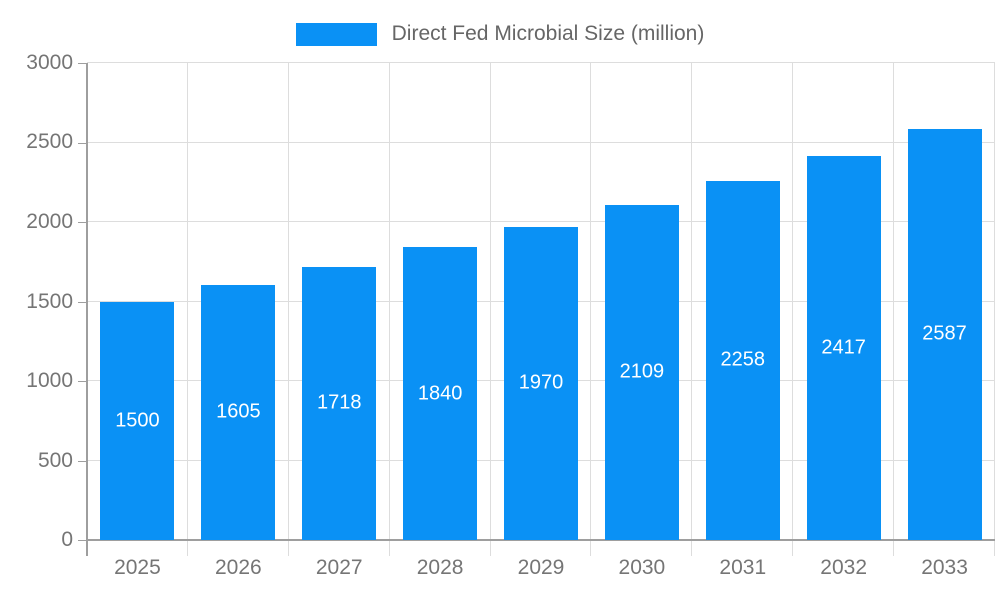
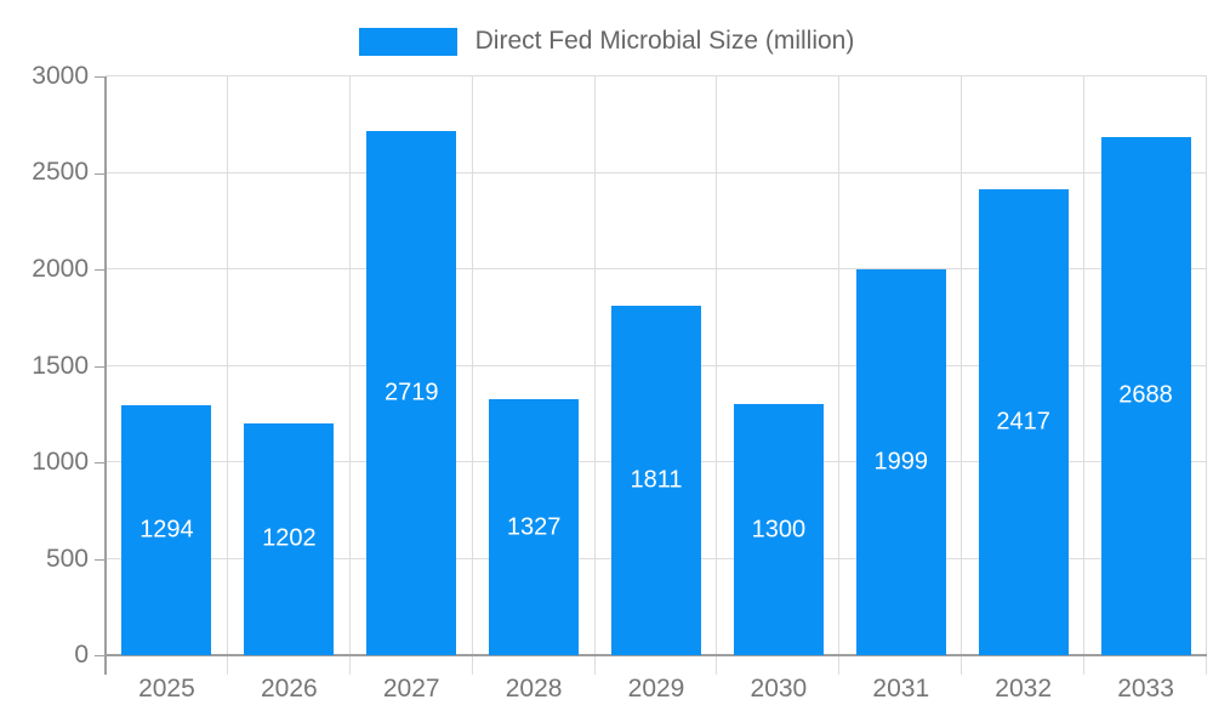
2025: 1500 -> 1294
2026: 1605 -> 1202
2027: 1718 -> 2719
2028: 1840 -> 1327
2029: 1970 -> 1811
2030: 2109 -> 1300
2031: 2258 -> 1999
2033: 2587 -> 2688
